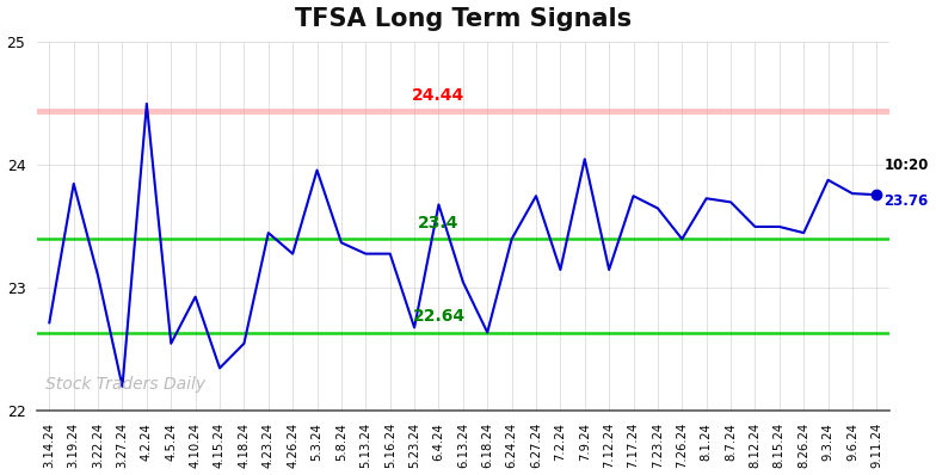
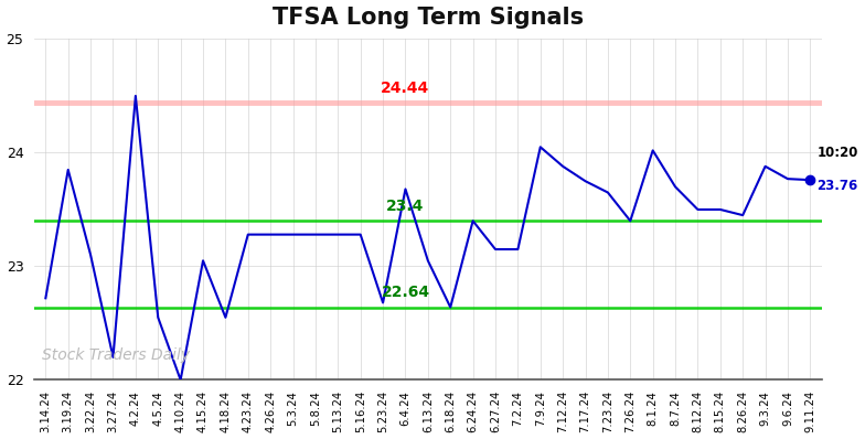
4.10.24: 22.93 -> 22.00
4.15.24: 22.35 -> 23.05
4.23.24: 23.45 -> 23.28
5.3.24: 23.96 -> 23.28
5.8.24: 23.37 -> 23.28
6.27.24: 23.75 -> 23.15
7.12.24: 23.15 -> 23.88
8.1.24: 23.73 -> 24.02
